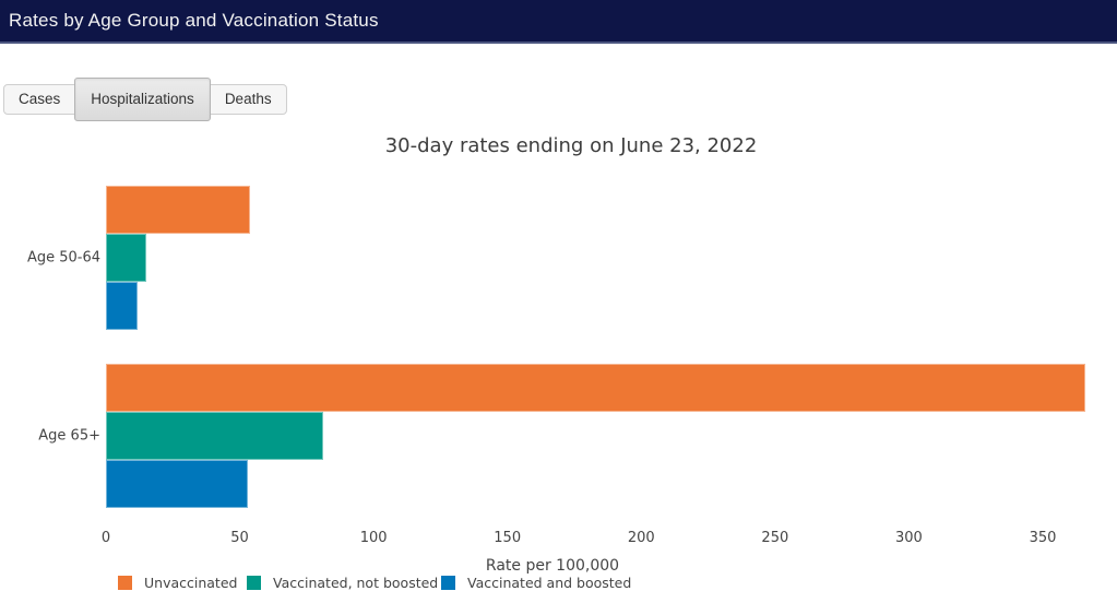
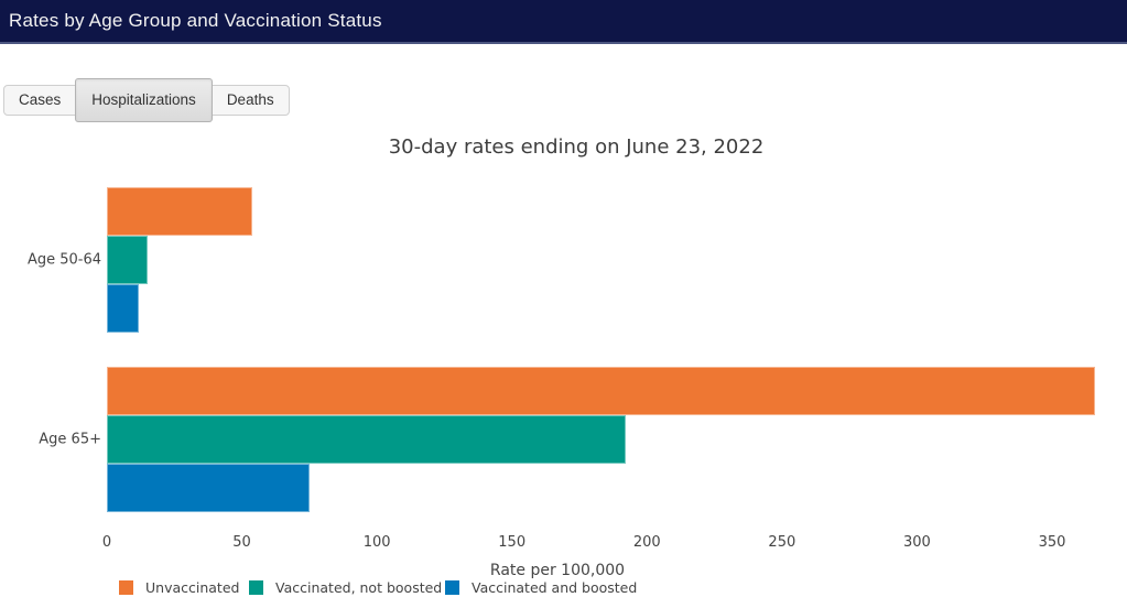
Vaccinated, not boosted/Age 65+: 81 -> 192
Vaccinated and boosted/Age 65+: 53 -> 75
